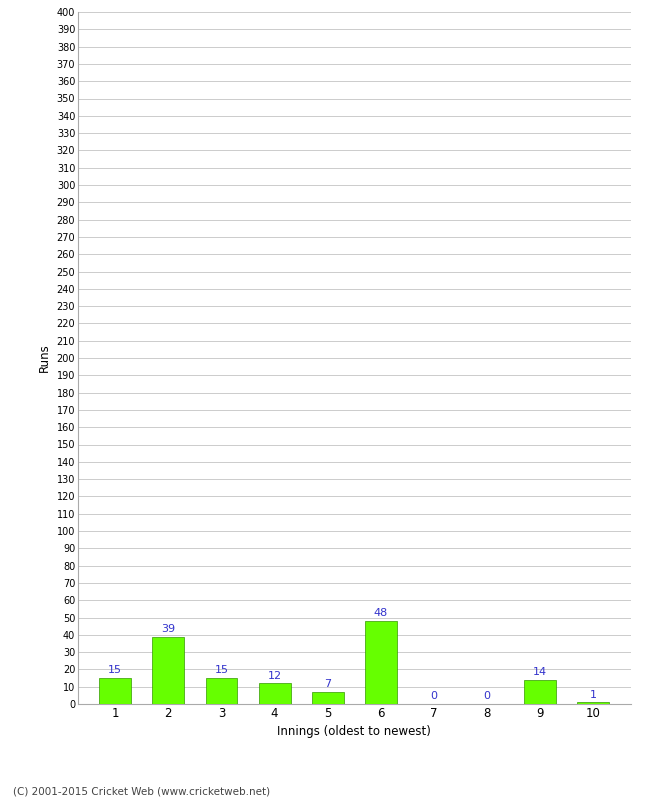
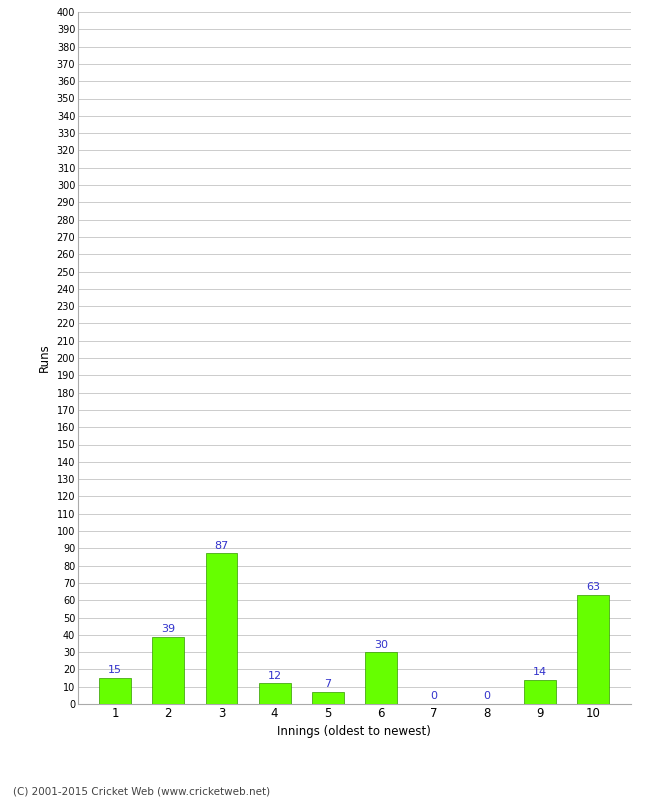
3: 15 -> 87
6: 48 -> 30
10: 1 -> 63
